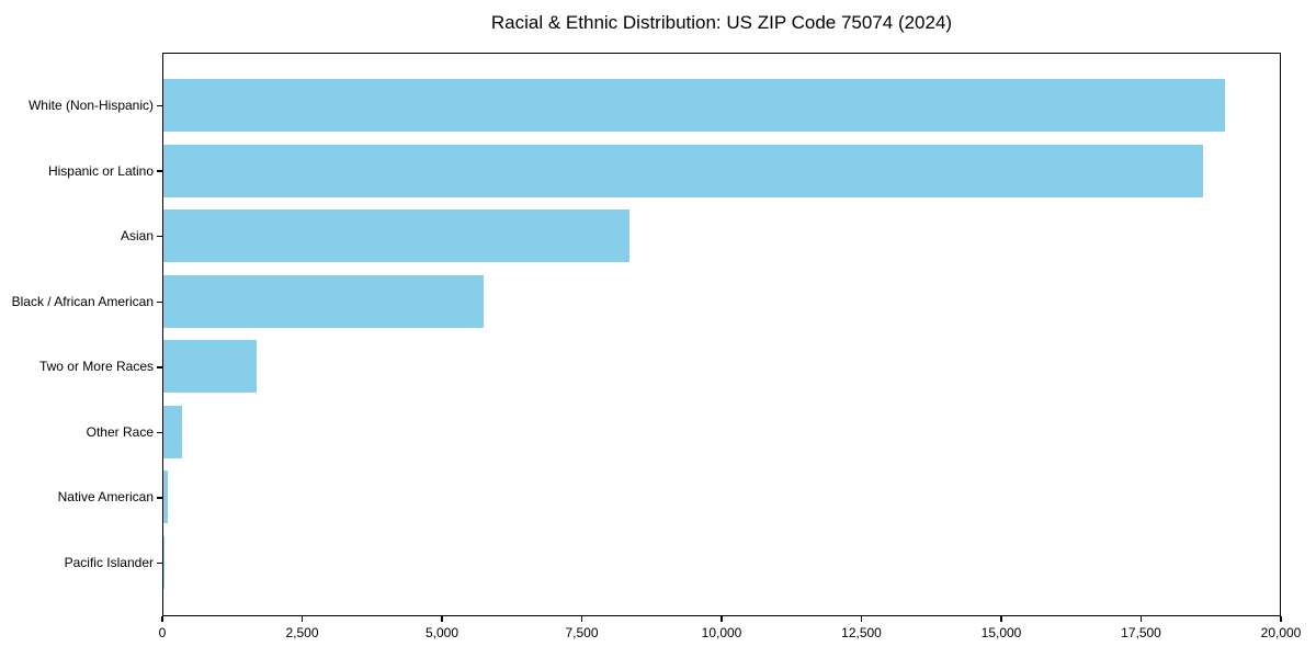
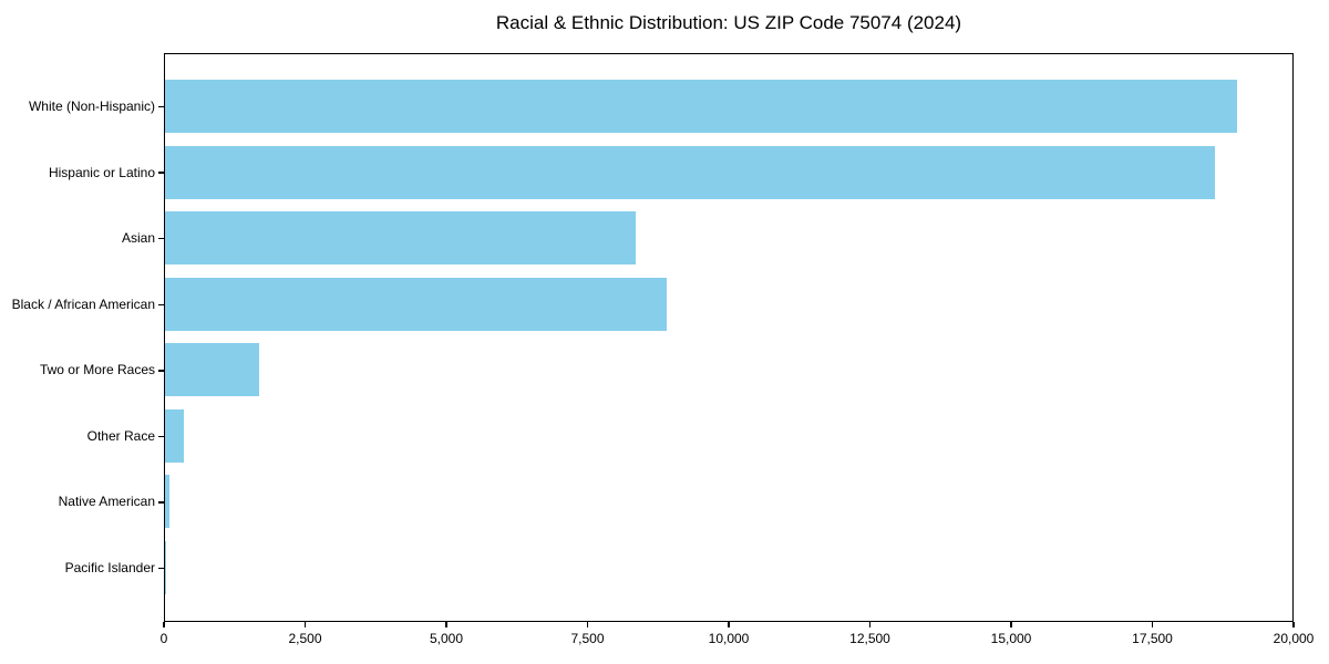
Black / African American: 5700 -> 8900
